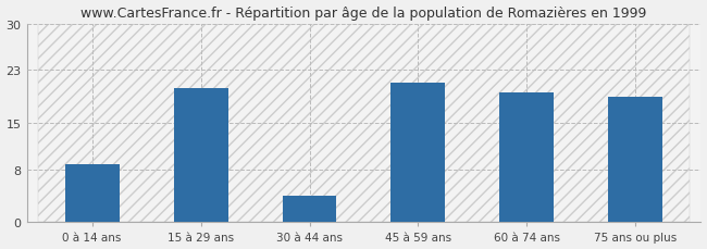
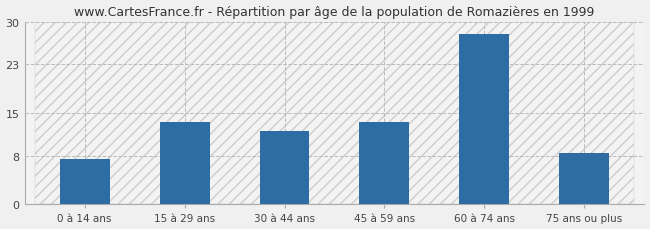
0 à 14 ans: 8.8 -> 7.5
15 à 29 ans: 20.2 -> 13.5
30 à 44 ans: 4.0 -> 12.0
45 à 59 ans: 21.0 -> 13.5
60 à 74 ans: 19.6 -> 28.0
75 ans ou plus: 19.0 -> 8.5
